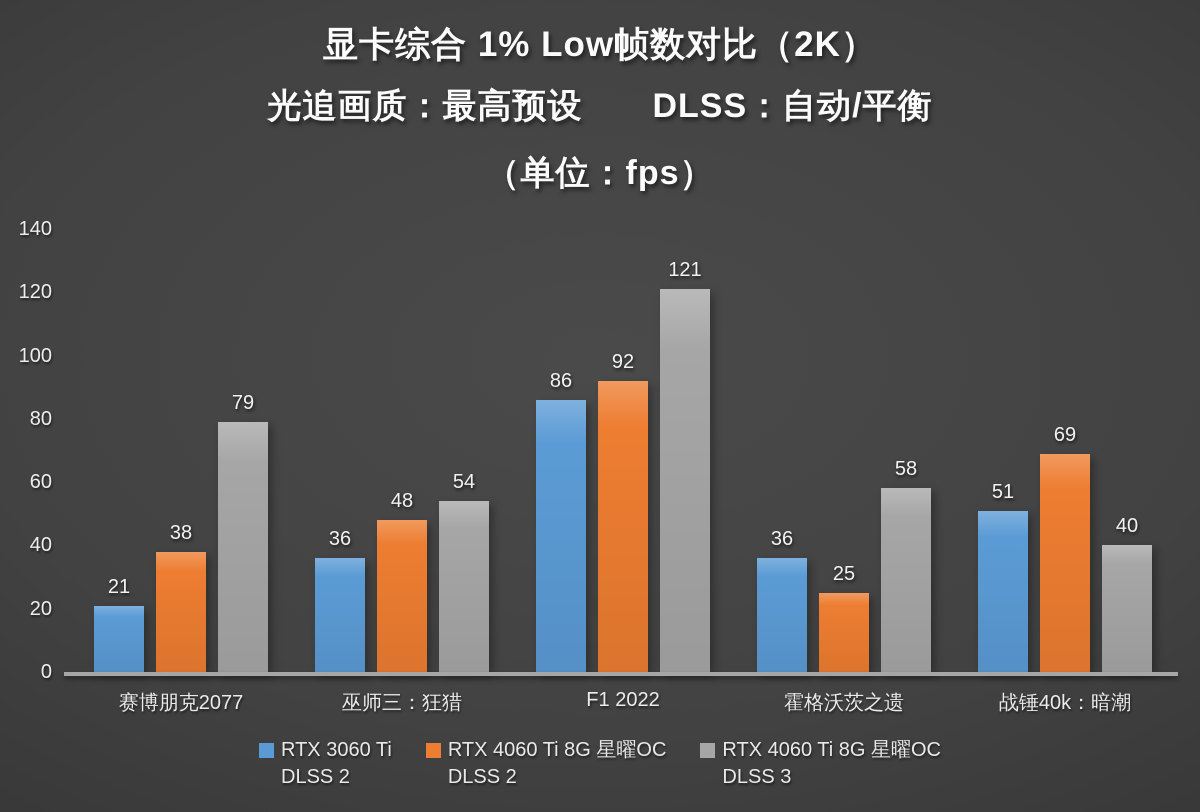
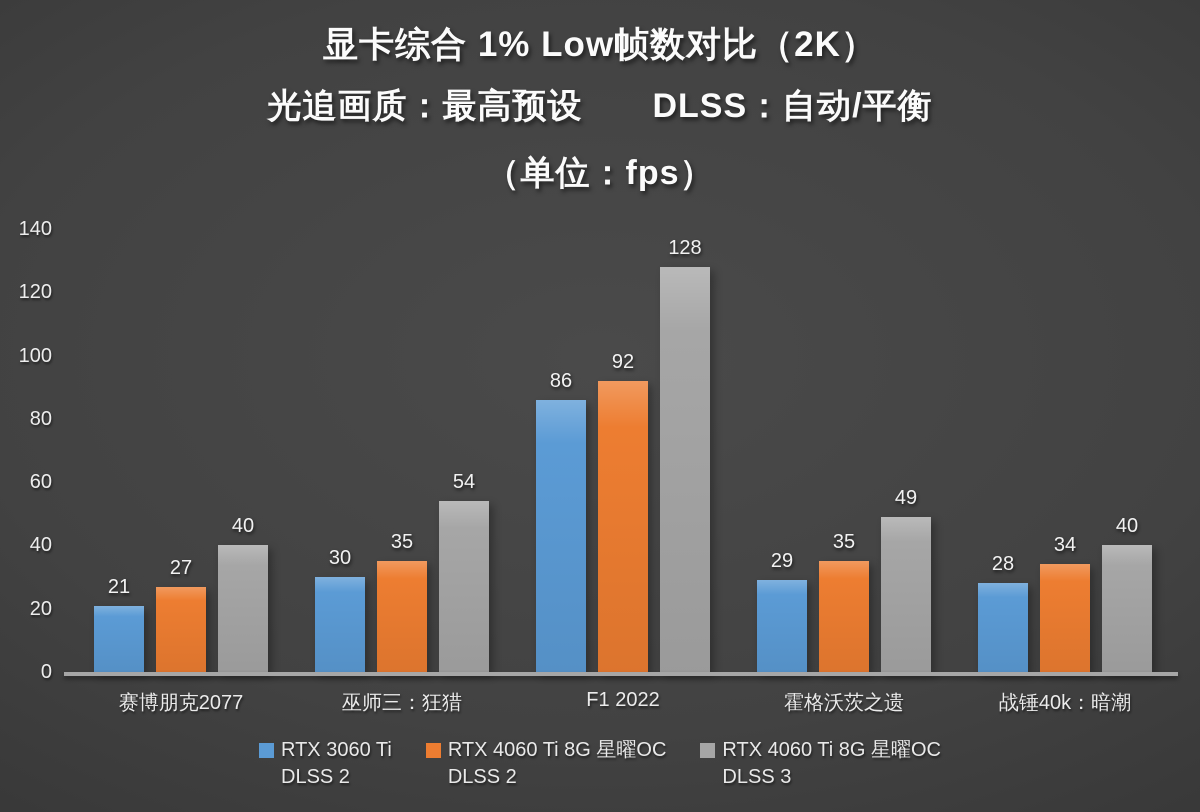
RTX 4060 Ti 8G 星曜OC DLSS 2/赛博朋克2077: 38 -> 27
RTX 4060 Ti 8G 星曜OC DLSS 3/赛博朋克2077: 79 -> 40
RTX 3060 Ti DLSS 2/巫师三：狂猎: 36 -> 30
RTX 4060 Ti 8G 星曜OC DLSS 2/巫师三：狂猎: 48 -> 35
RTX 4060 Ti 8G 星曜OC DLSS 3/F1 2022: 121 -> 128
RTX 3060 Ti DLSS 2/霍格沃茨之遗: 36 -> 29
RTX 4060 Ti 8G 星曜OC DLSS 2/霍格沃茨之遗: 25 -> 35
RTX 4060 Ti 8G 星曜OC DLSS 3/霍格沃茨之遗: 58 -> 49
RTX 3060 Ti DLSS 2/战锤40k：暗潮: 51 -> 28
RTX 4060 Ti 8G 星曜OC DLSS 2/战锤40k：暗潮: 69 -> 34
